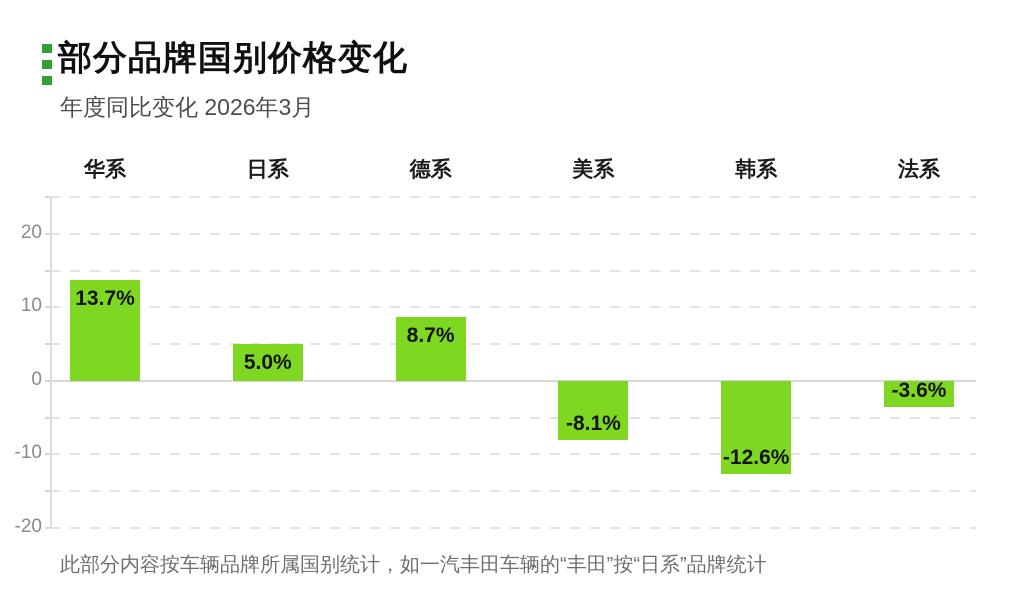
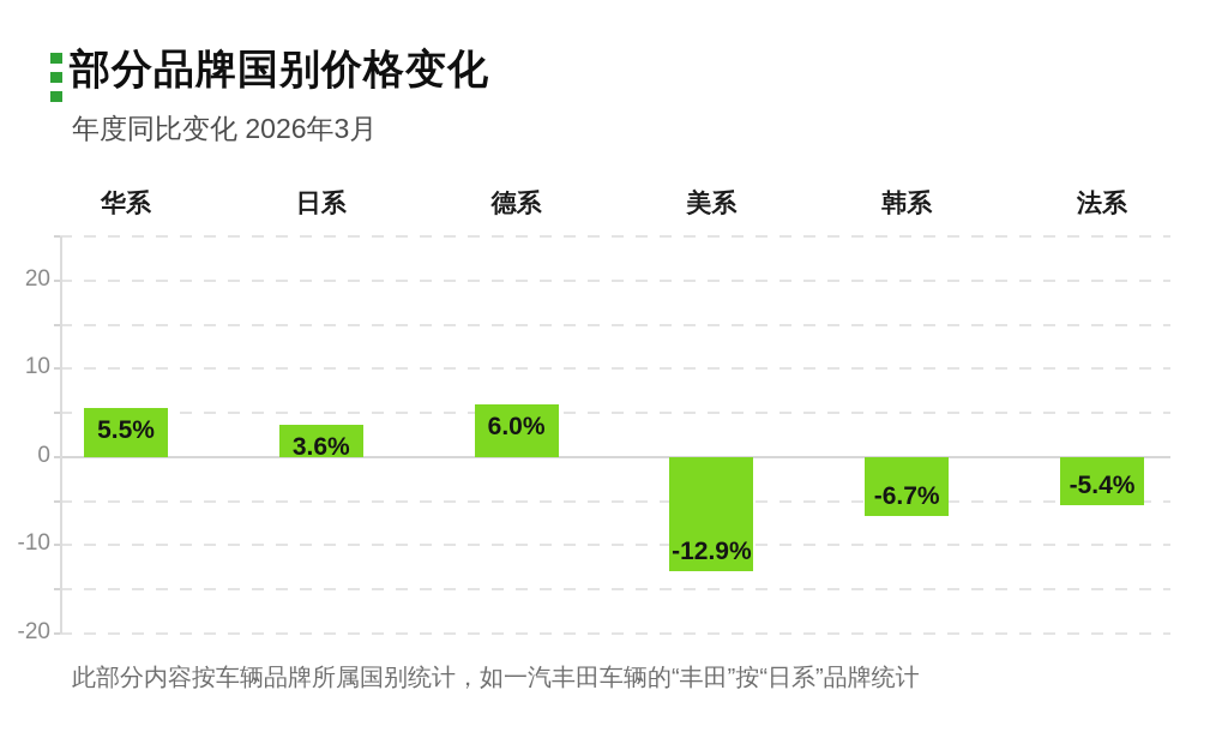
华系: 13.7% -> 5.5%
日系: 5.0% -> 3.6%
德系: 8.7% -> 6.0%
美系: -8.1% -> -12.9%
韩系: -12.6% -> -6.7%
法系: -3.6% -> -5.4%
